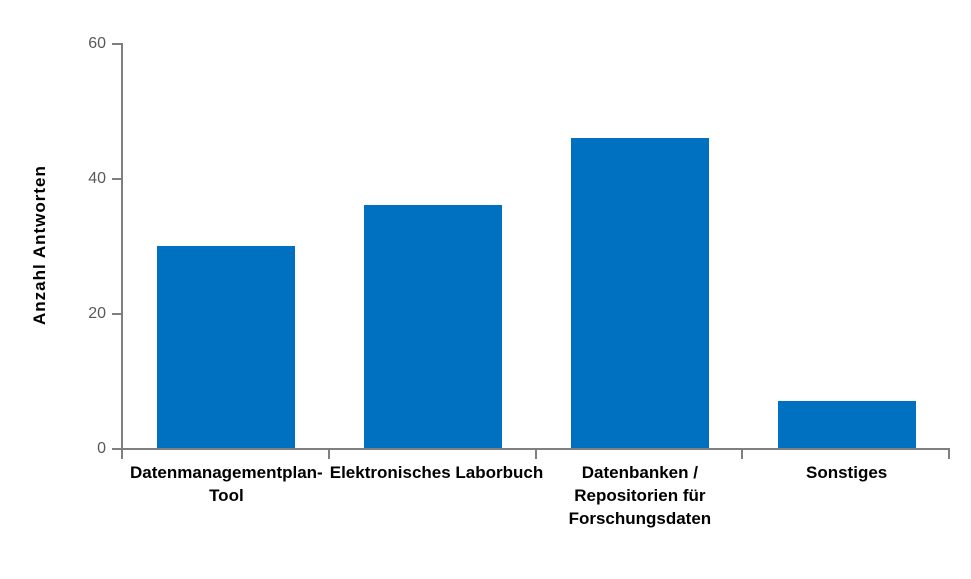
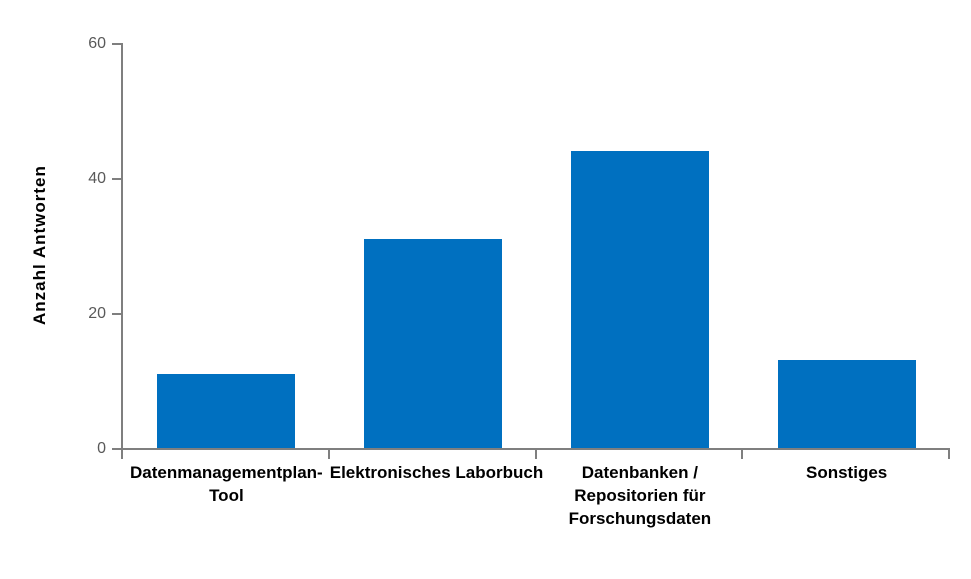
Datenmanagementplan-Tool: 30 -> 11
Elektronisches Laborbuch: 36 -> 31
Datenbanken / Repositorien für Forschungsdaten: 46 -> 44
Sonstiges: 7 -> 13
